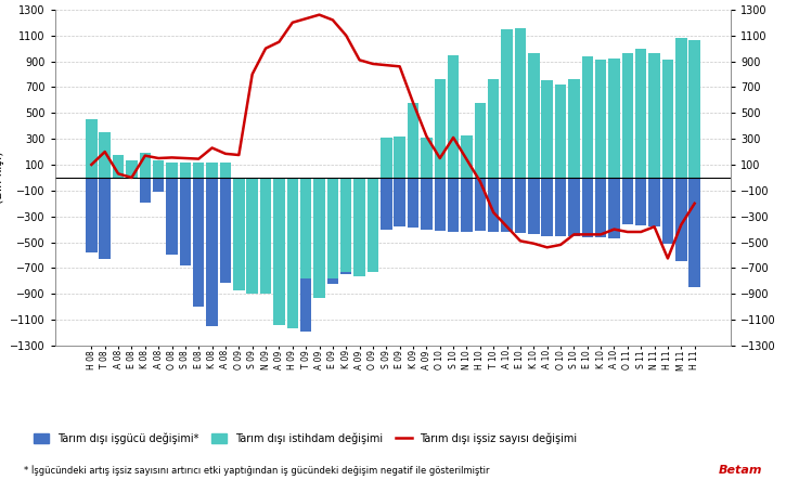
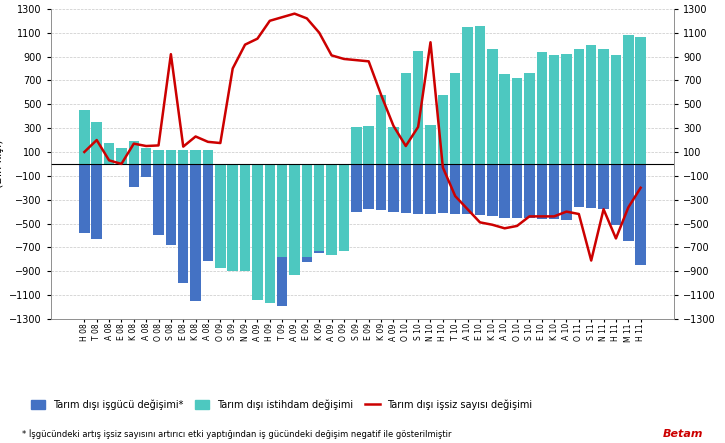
Tarım dışı işsiz sayısı değişimi/S 08: 150 -> 920
Tarım dışı işsiz sayısı değişimi/N 10: 140 -> 1020
Tarım dışı işsiz sayısı değişimi/S 11: -420 -> -810
